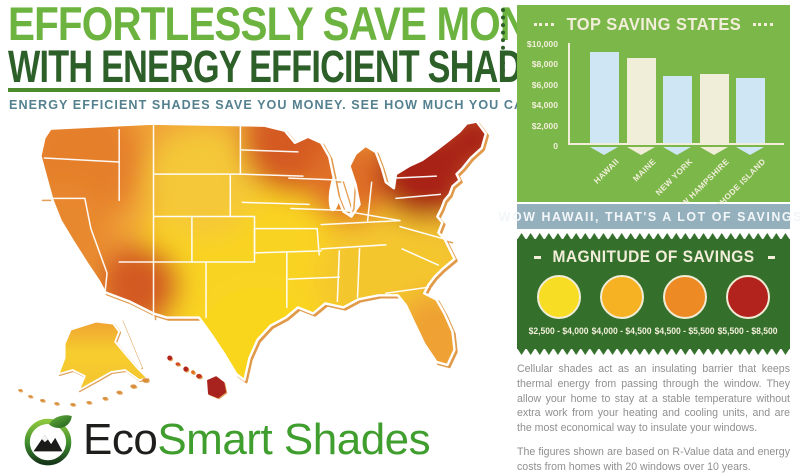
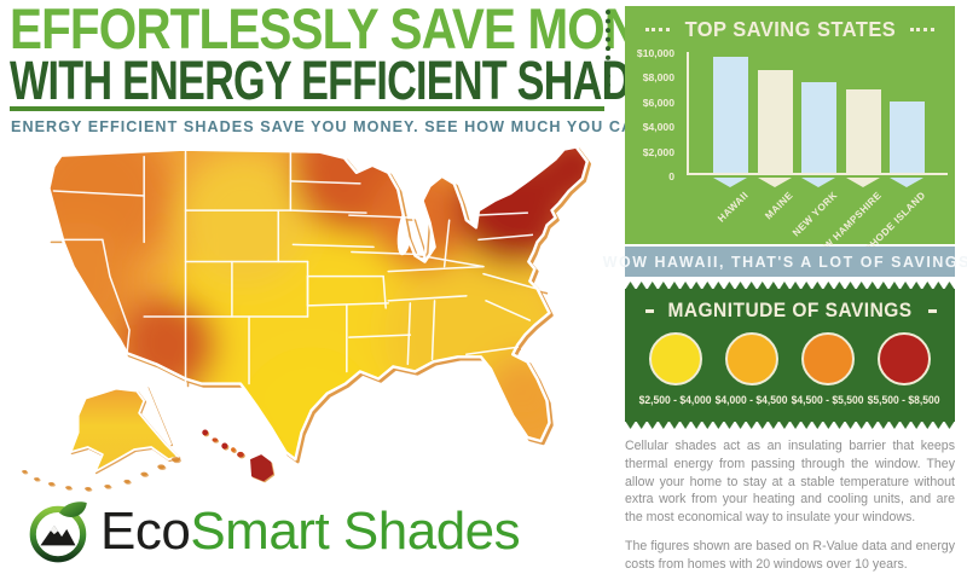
HAWAII: $8900 -> $9400
NEW YORK: $6600 -> $7400
RHODE ISLAND: $6400 -> $5800
